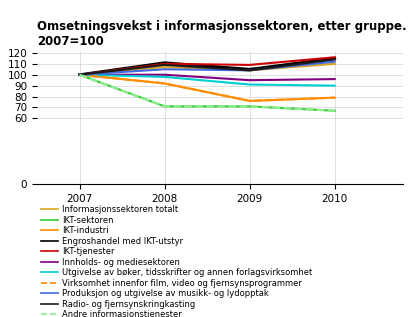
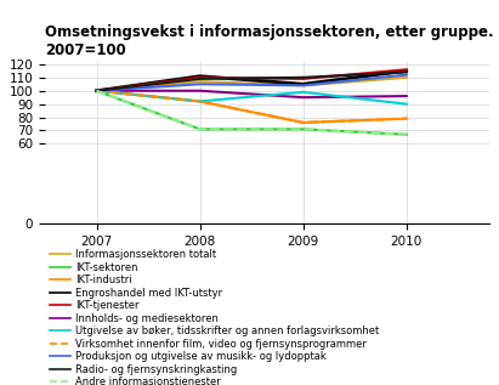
Utgivelse av bøker, tidsskrifter og annen forlagsvirksomhet/2008: 98 -> 92
Utgivelse av bøker, tidsskrifter og annen forlagsvirksomhet/2009: 91 -> 99
Radio- og fjernsynskringkasting/2009: 104 -> 110
